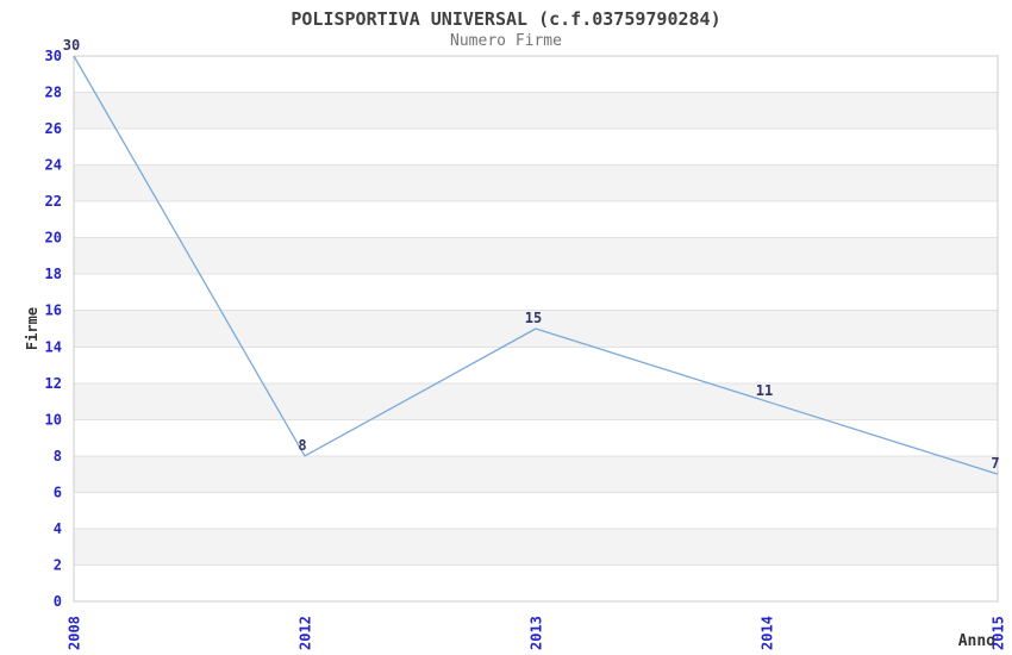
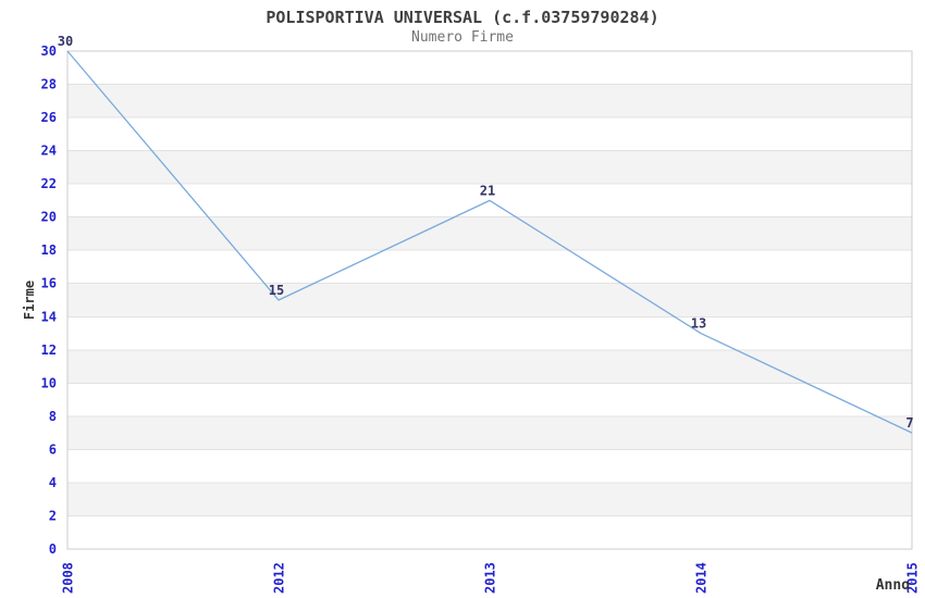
2012: 8 -> 15
2013: 15 -> 21
2014: 11 -> 13
